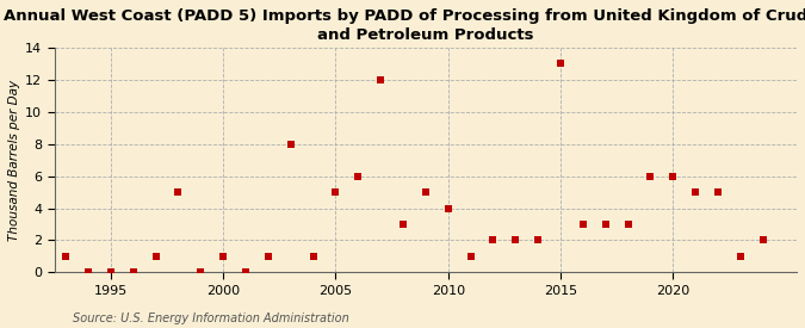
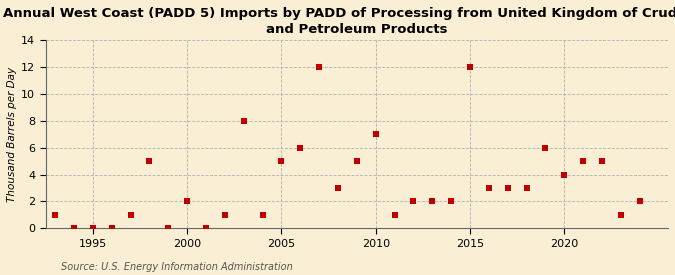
2000: 1 -> 2
2010: 4 -> 7
2015: 13 -> 12
2020: 6 -> 4
